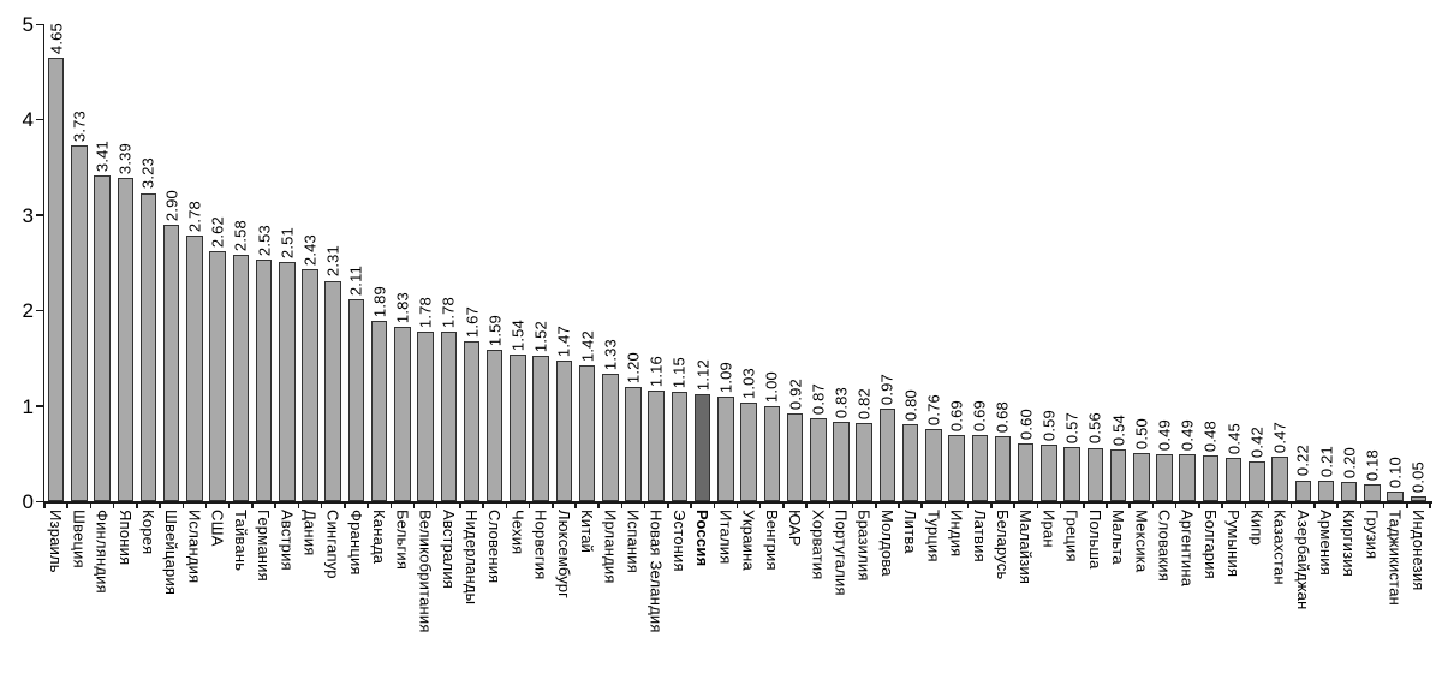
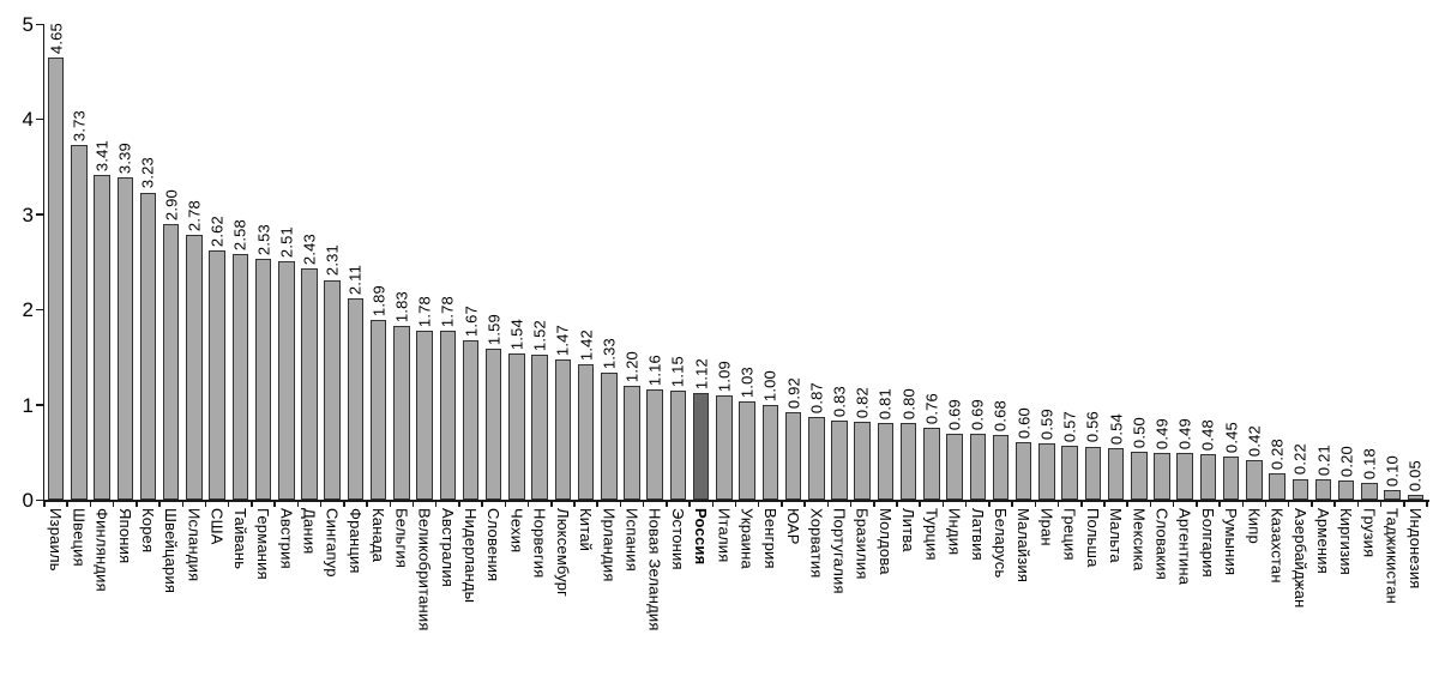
Молдова: 0.97 -> 0.81
Казахстан: 0.47 -> 0.28
